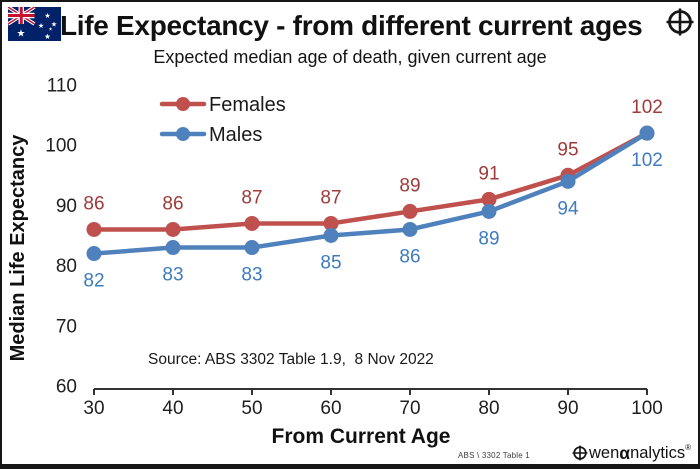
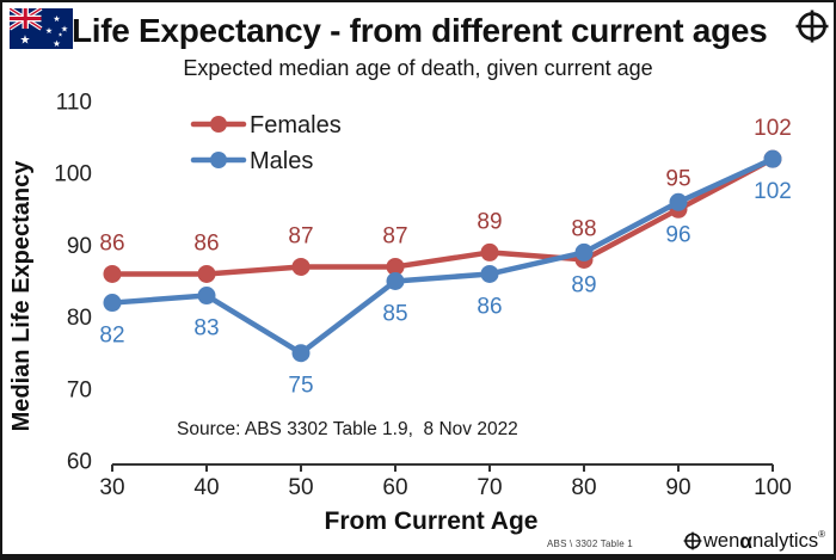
Males/50: 83 -> 75
Females/80: 91 -> 88
Males/90: 94 -> 96
